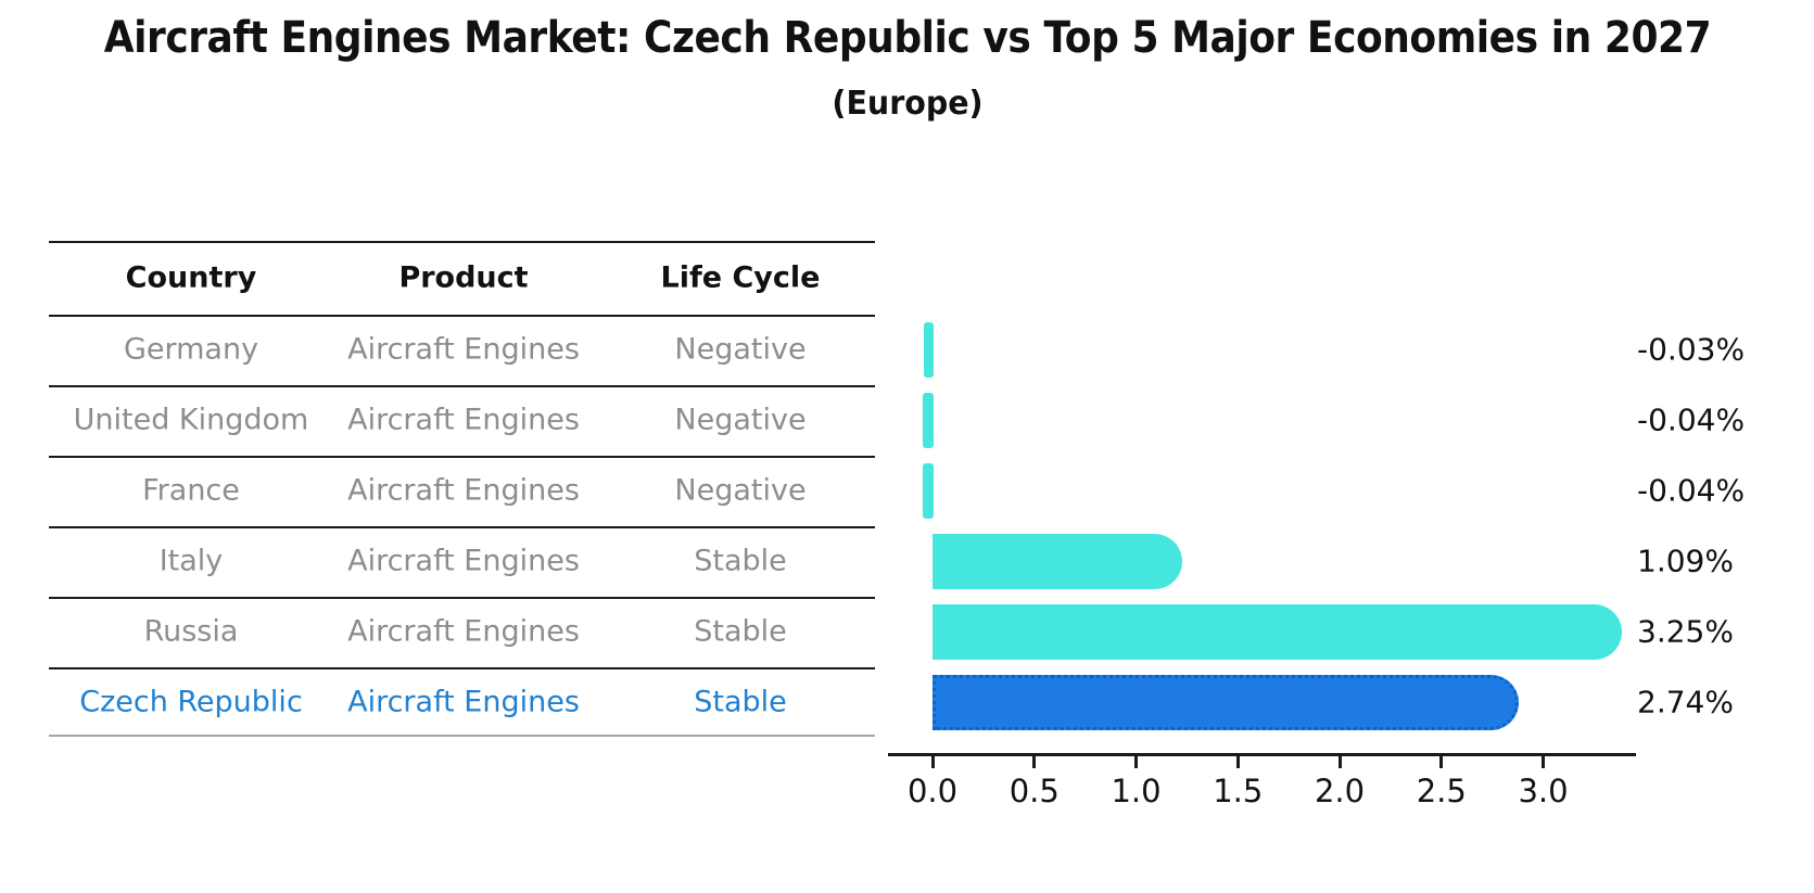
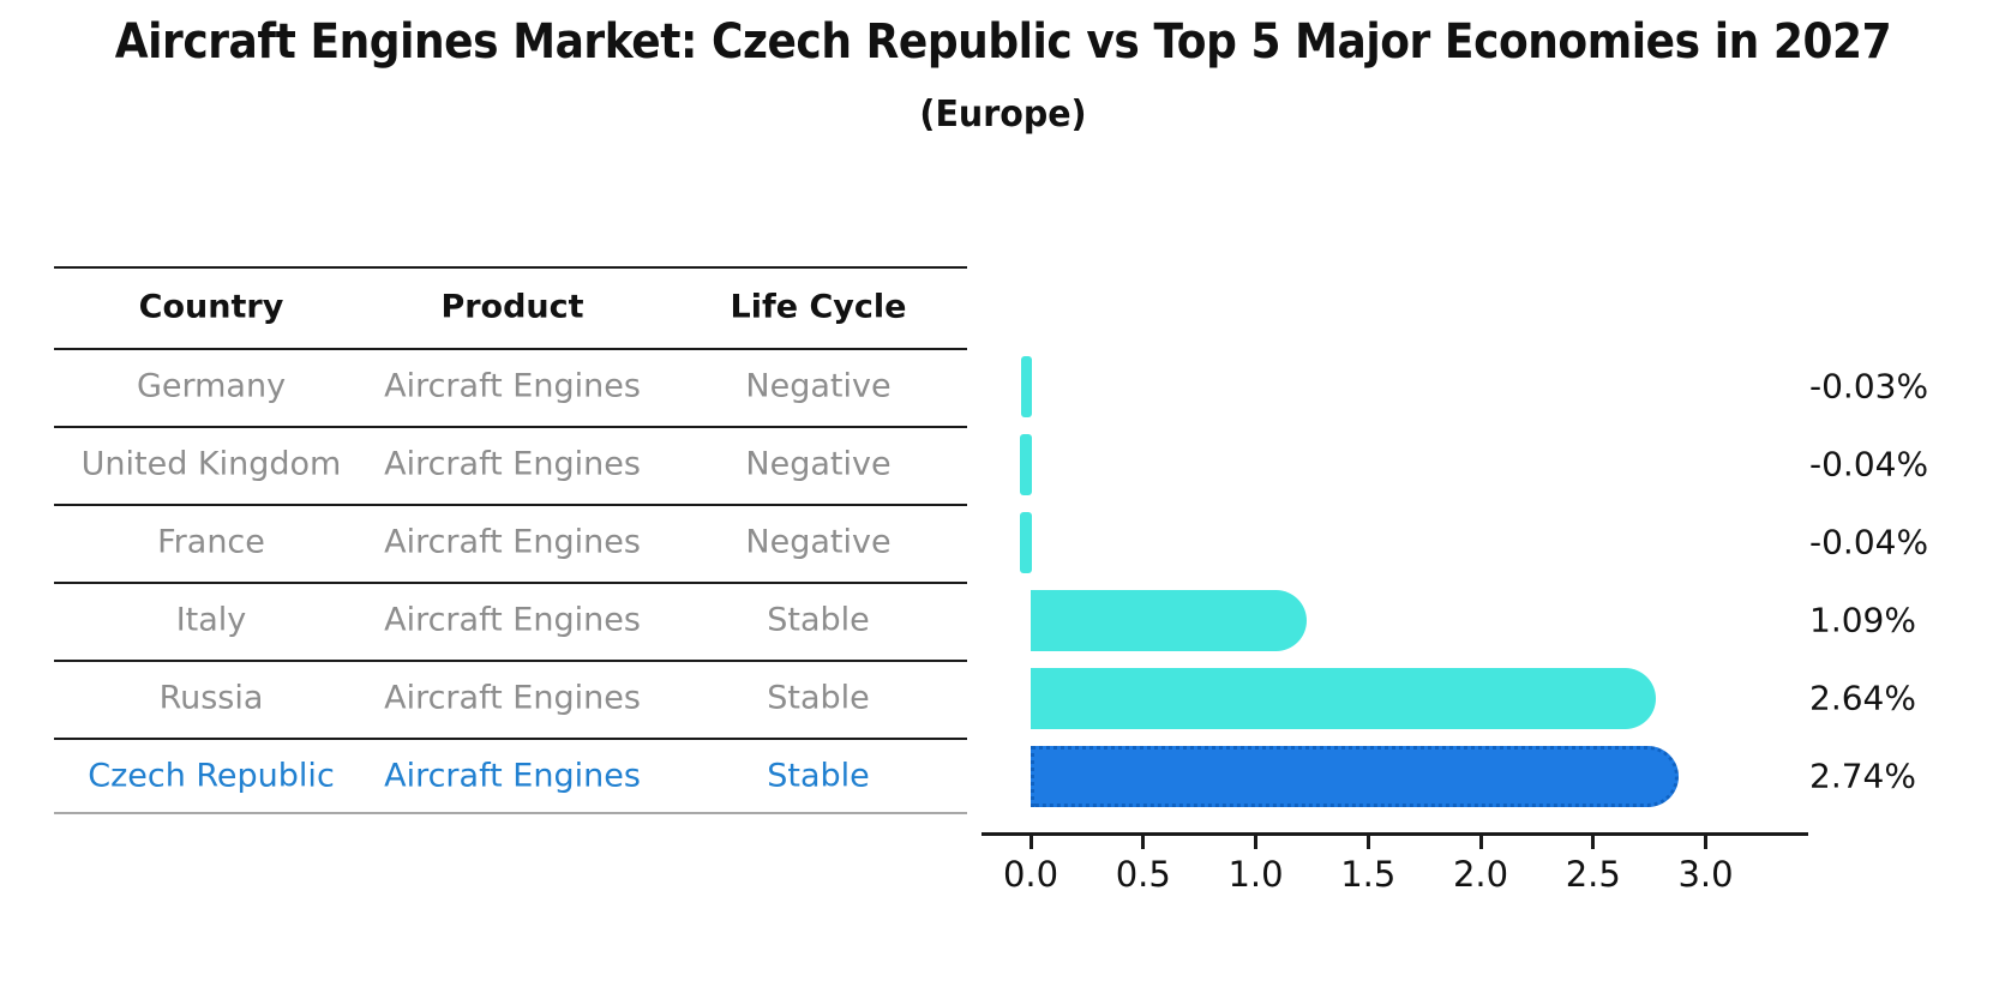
Russia: 3.25% -> 2.64%
